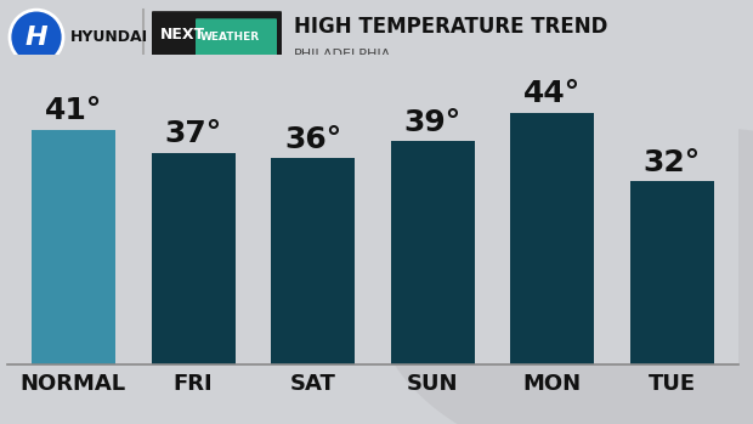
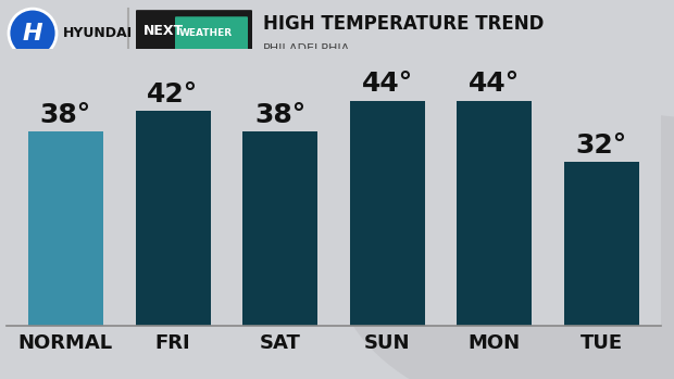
NORMAL: 41° -> 38°
FRI: 37° -> 42°
SAT: 36° -> 38°
SUN: 39° -> 44°
